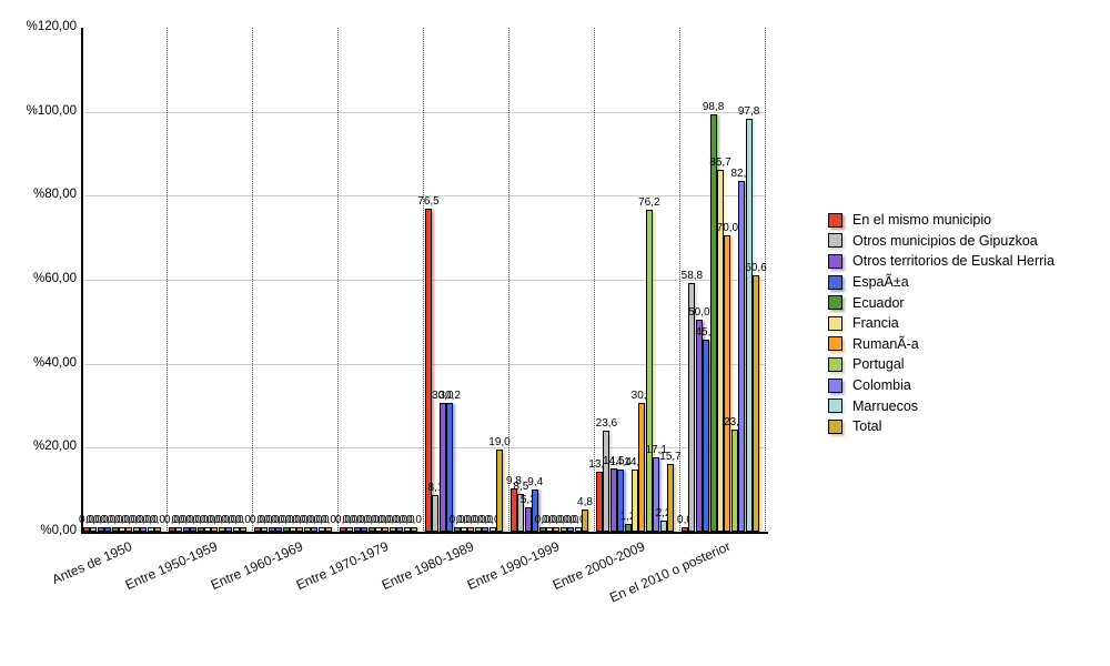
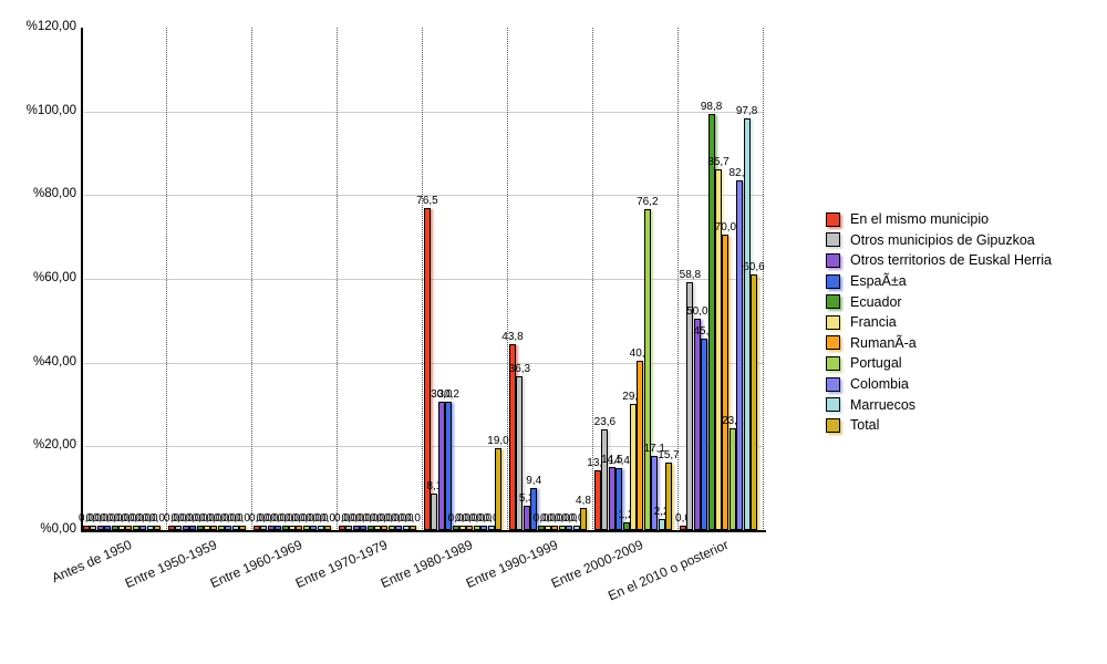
En el mismo municipio/Entre 1990-1999: 9,8 -> 43,8
Otros municipios de Gipuzkoa/Entre 1990-1999: 8,5 -> 36,3
Francia/Entre 2000-2009: 14,3 -> 29,7
RumanÃ-a/Entre 2000-2009: 30,0 -> 40,0
